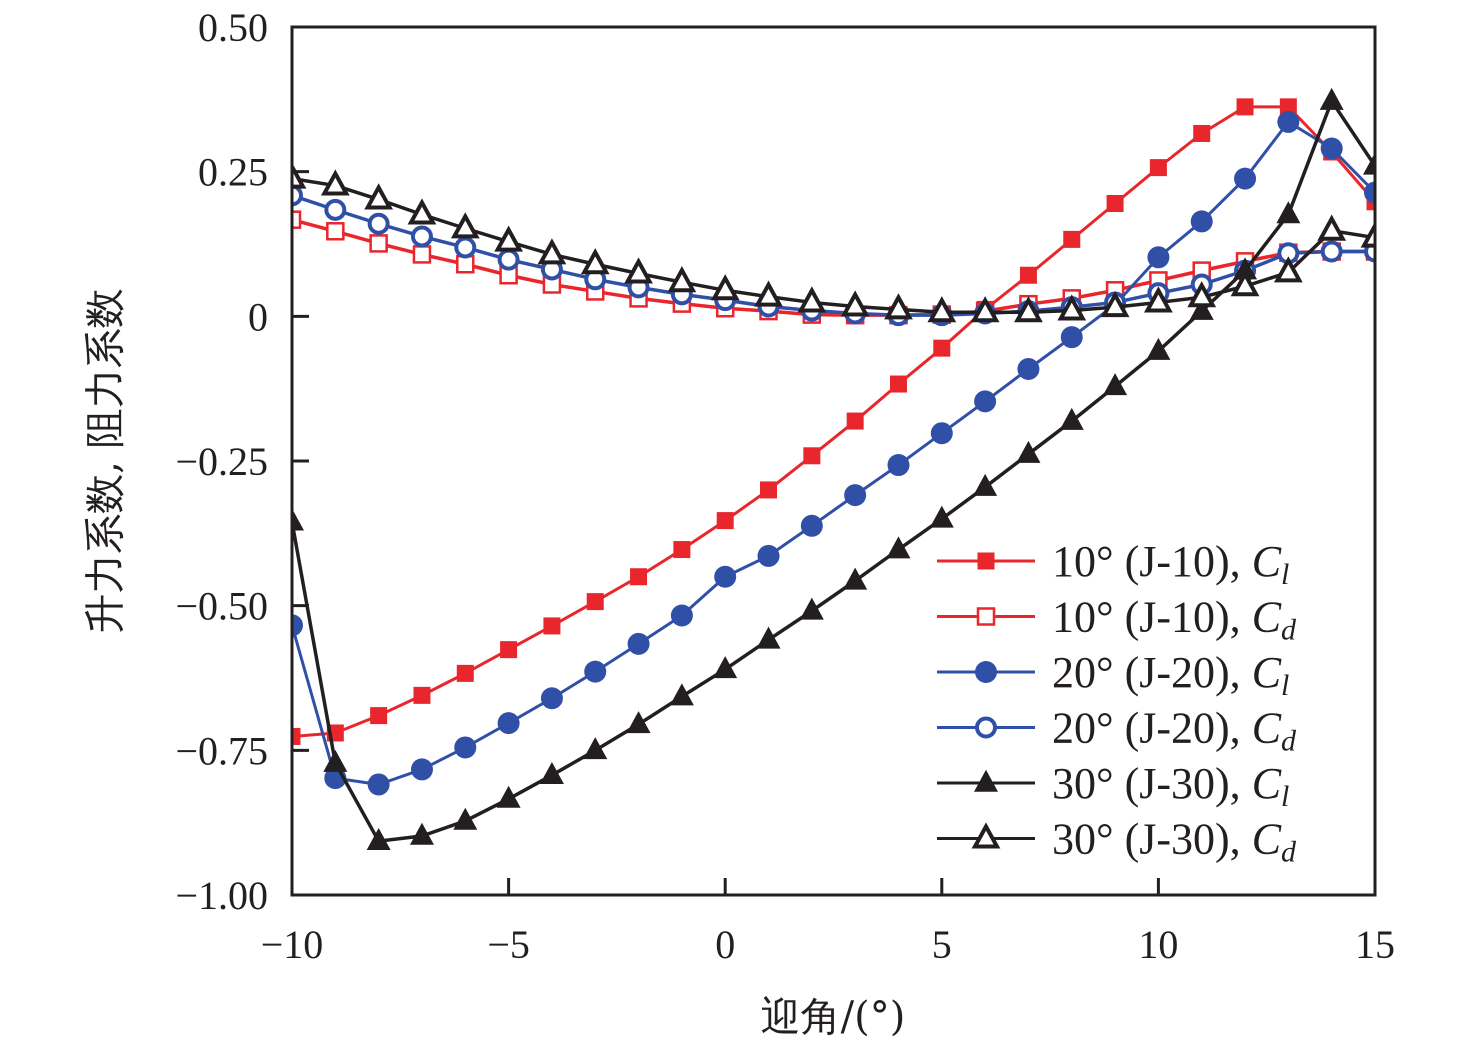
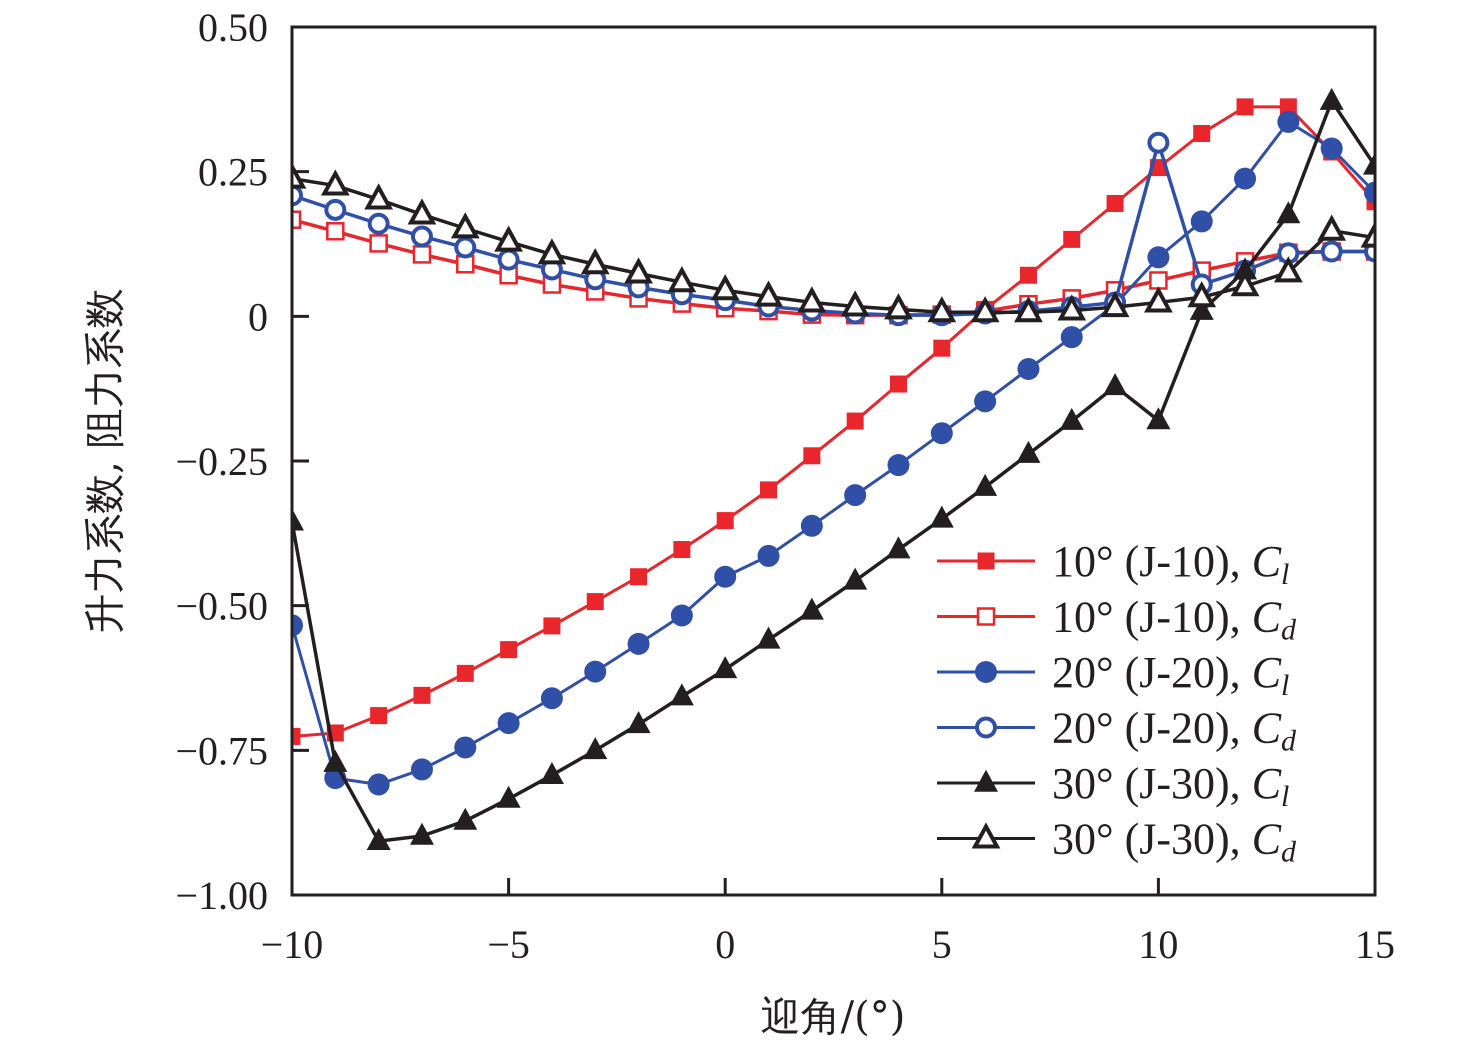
20° (J-20), Cd/10: 0.04 -> 0.30
30° (J-30), Cl/10: -0.06 -> -0.18
